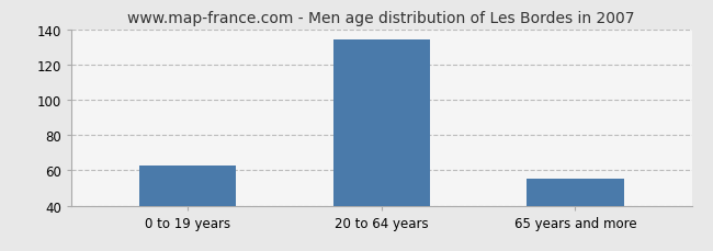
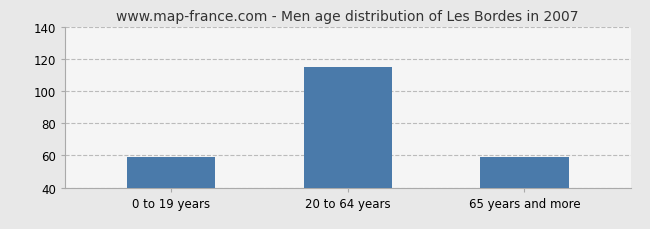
0 to 19 years: 63 -> 59
20 to 64 years: 134 -> 115
65 years and more: 55 -> 59
